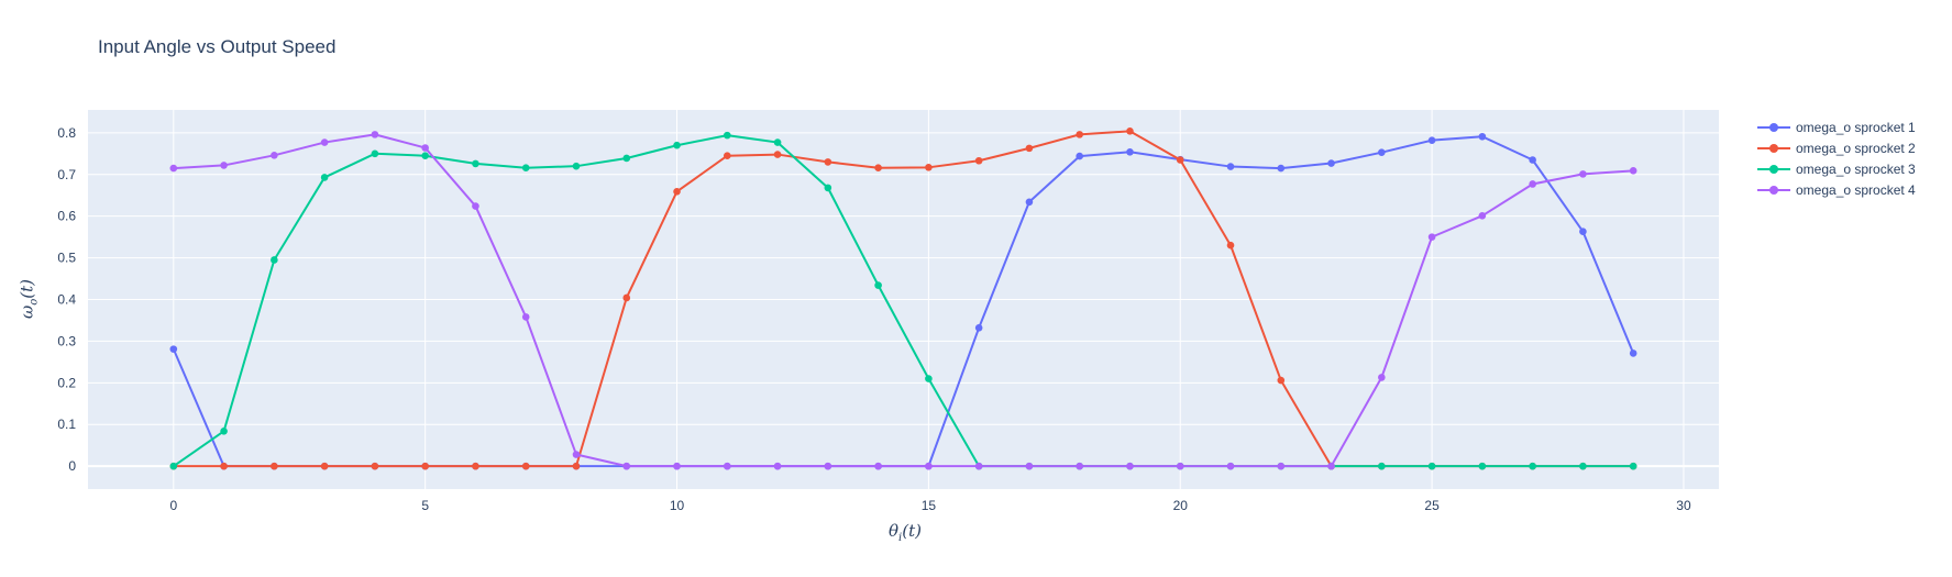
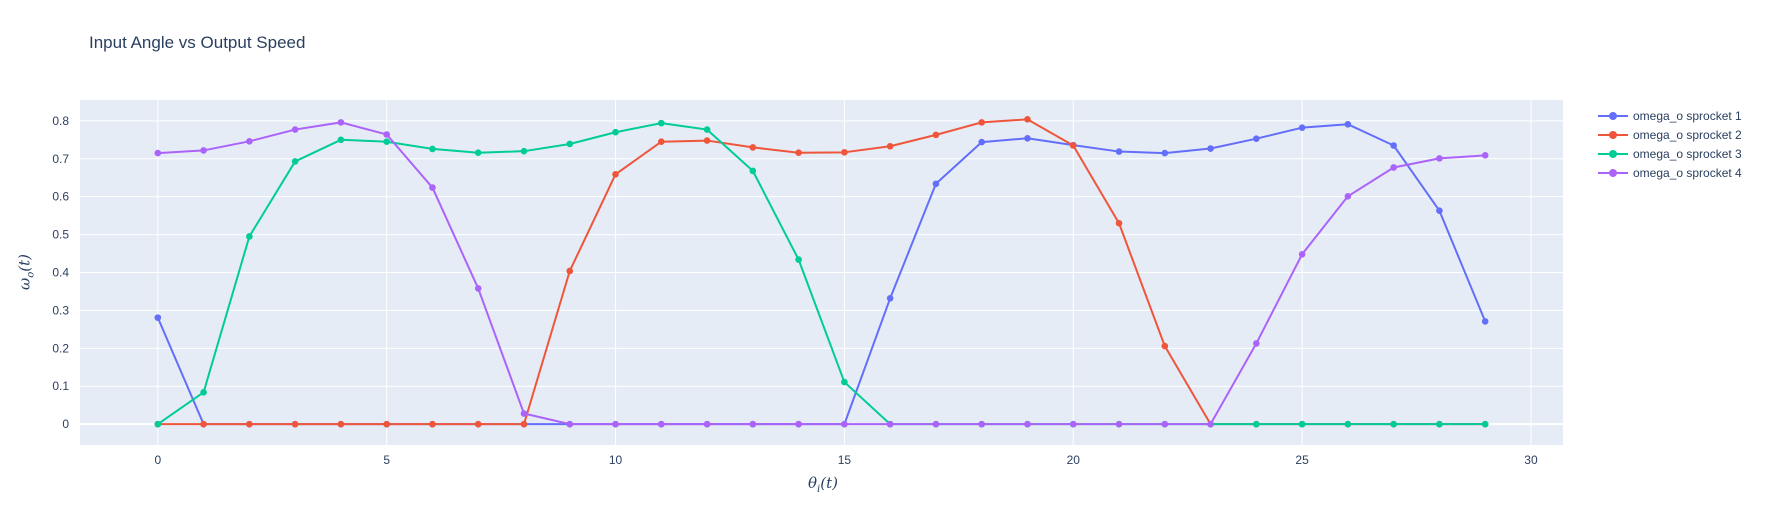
omega_o sprocket 3/15: 0.21 -> 0.11
omega_o sprocket 4/25: 0.55 -> 0.45
